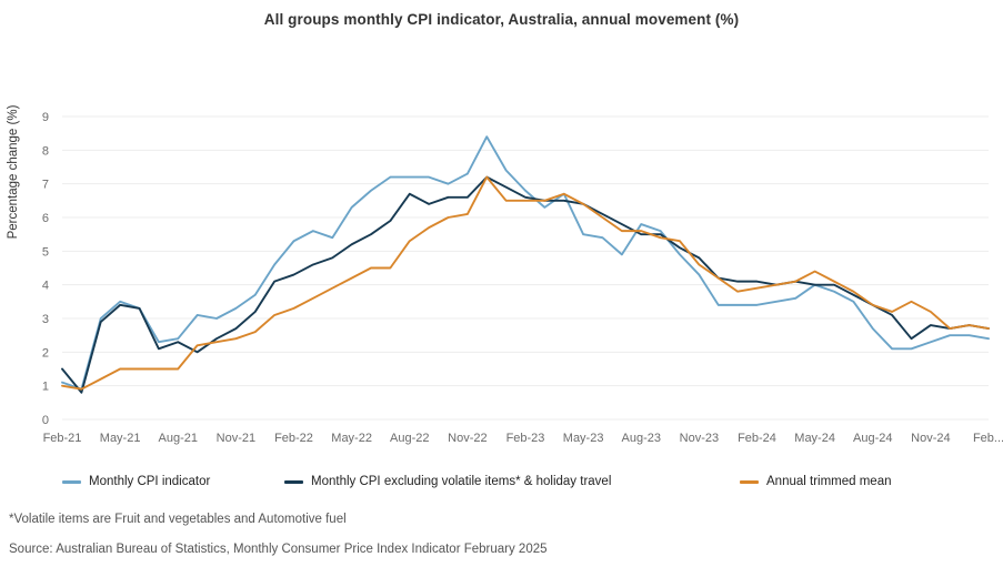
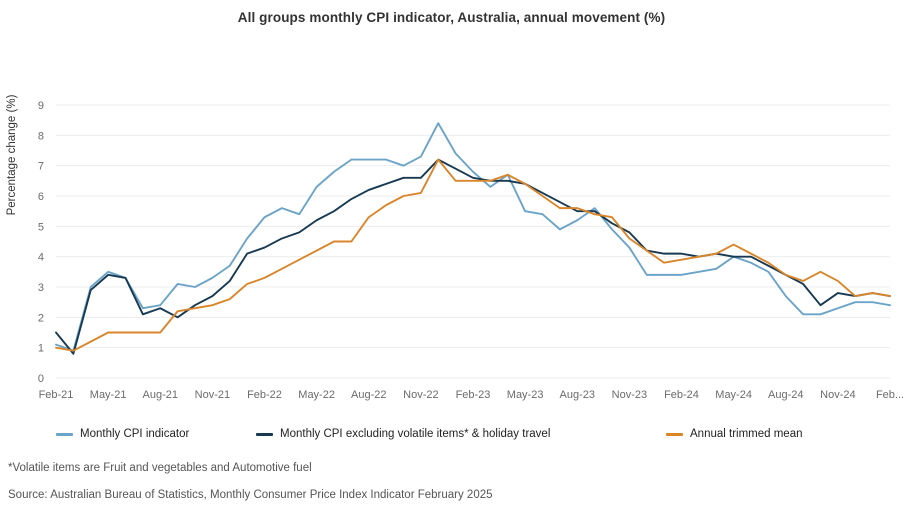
Monthly CPI excluding volatile items* & holiday travel/Aug-22: 6.7 -> 6.2
Monthly CPI indicator/Aug-23: 5.8 -> 5.2
